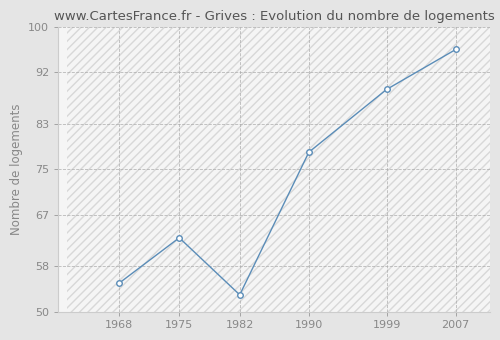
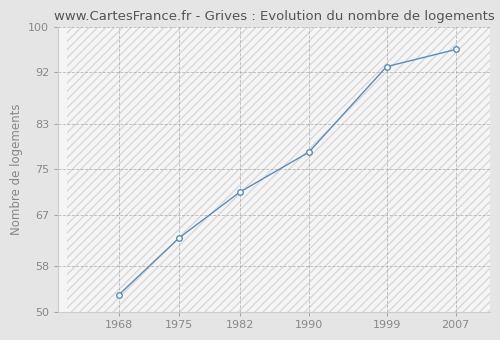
1968: 55 -> 53
1982: 53 -> 71
1999: 89 -> 93
